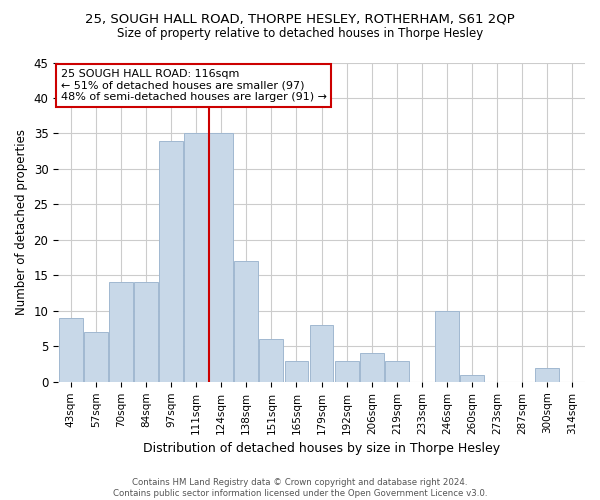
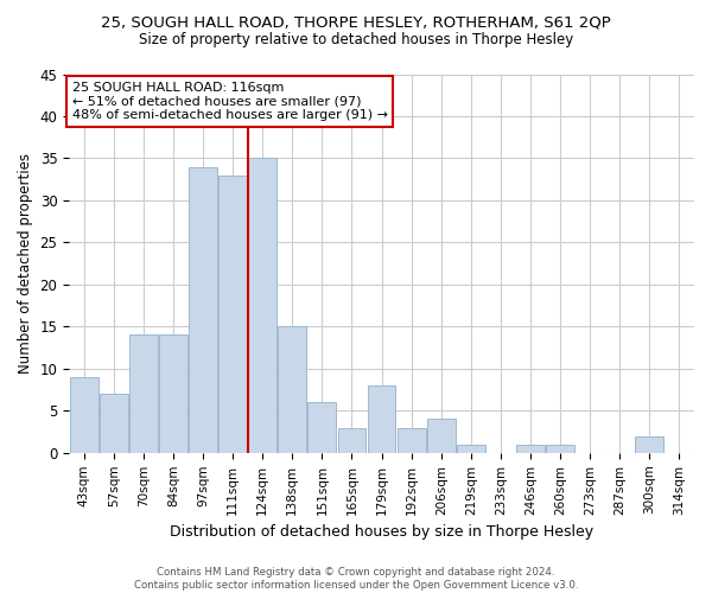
111sqm: 35 -> 33
138sqm: 17 -> 15
219sqm: 3 -> 1
246sqm: 10 -> 1
